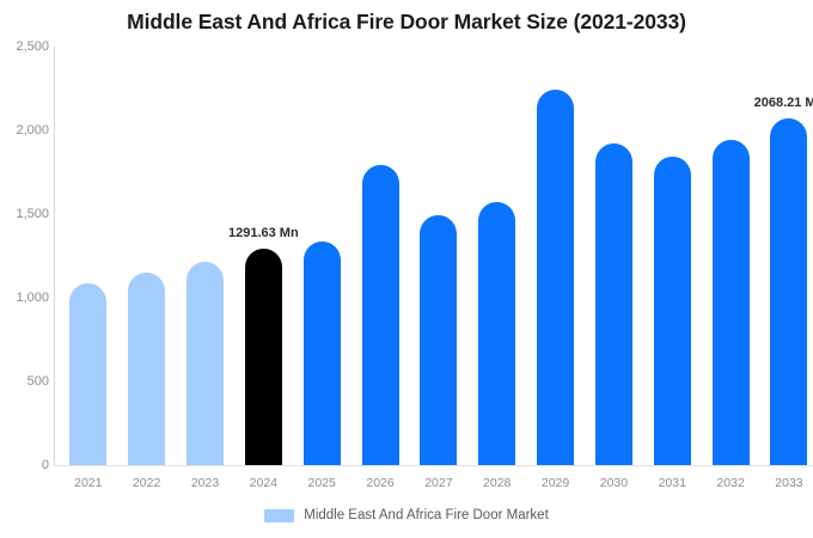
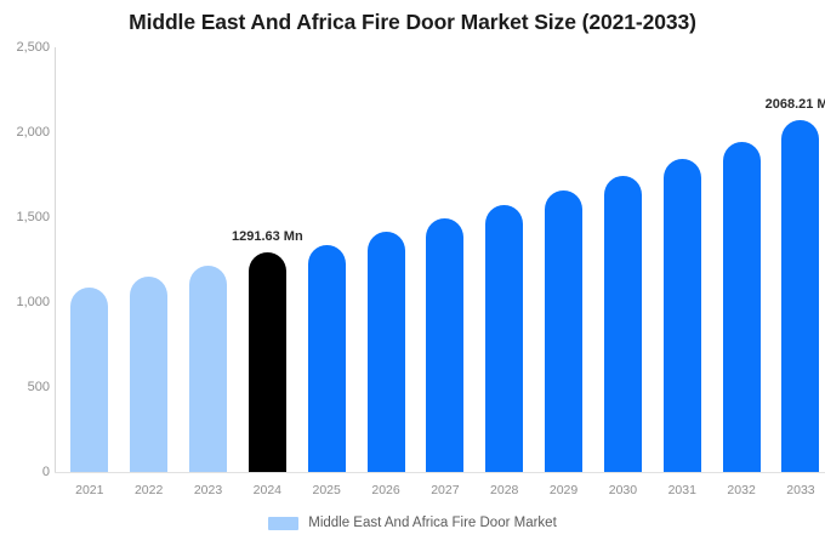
2026: 1790 -> 1420
2029: 2240 -> 1660
2030: 1920 -> 1740
